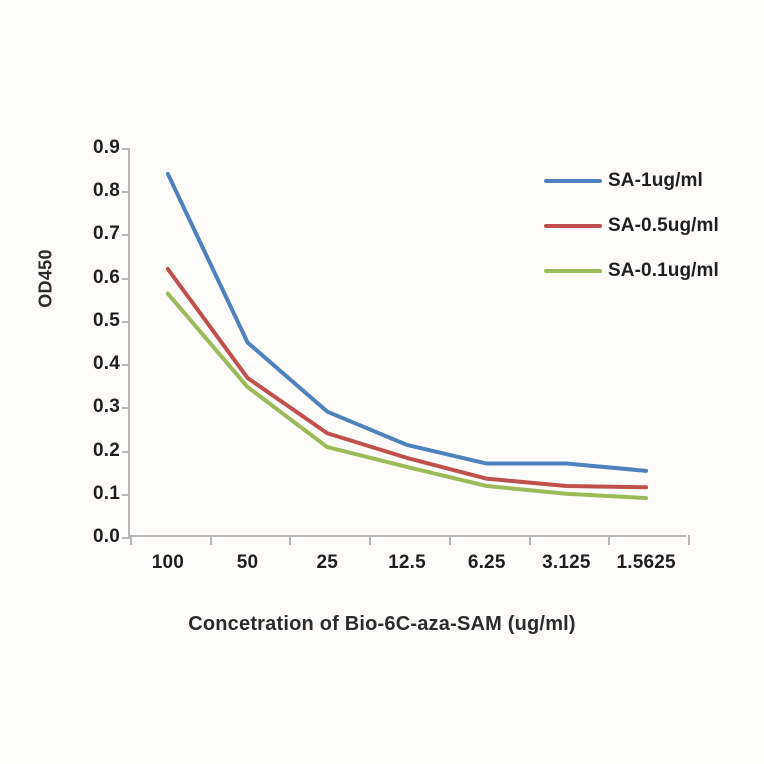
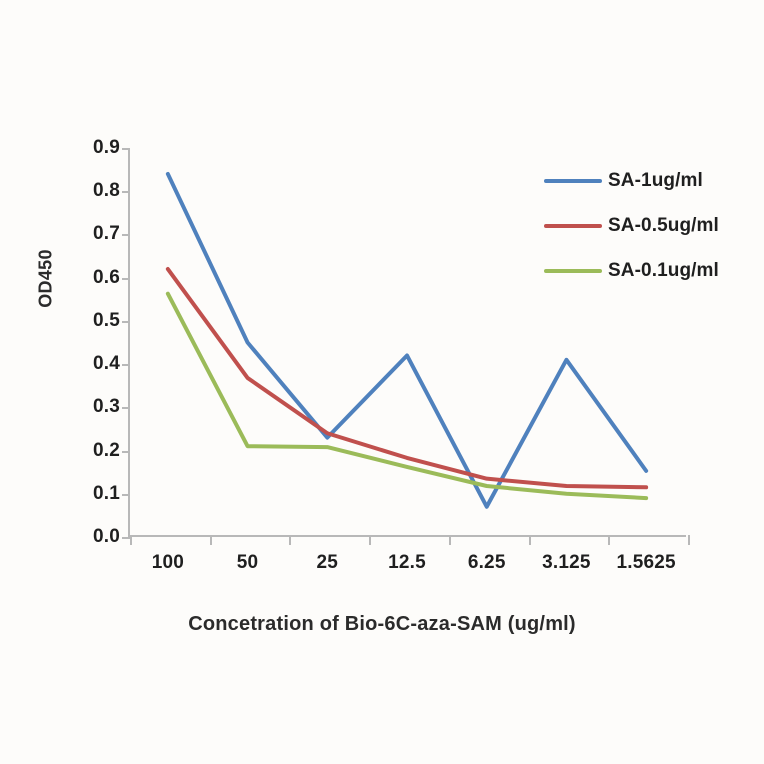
SA-0.1ug/ml/50: 0.35 -> 0.21
SA-1ug/ml/25: 0.29 -> 0.23
SA-1ug/ml/12.5: 0.21 -> 0.42
SA-1ug/ml/6.25: 0.17 -> 0.07
SA-1ug/ml/3.125: 0.17 -> 0.41
